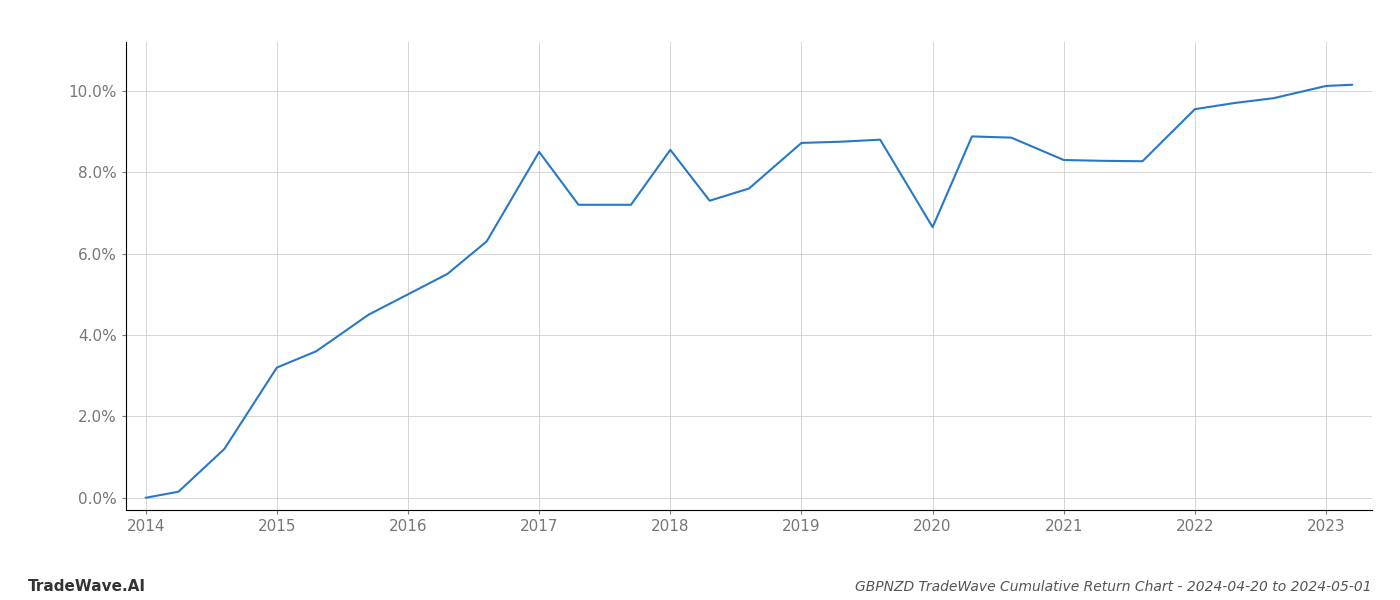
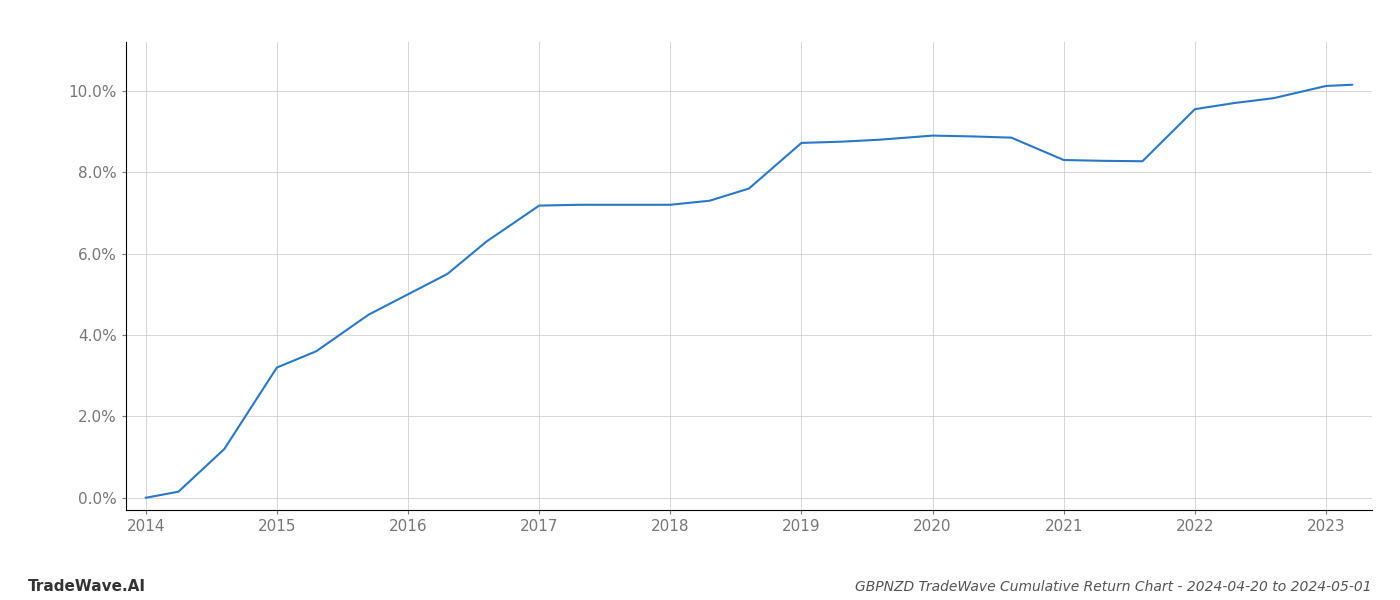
2017: 8.50% -> 7.18%
2018: 8.55% -> 7.20%
2020: 6.65% -> 8.90%
